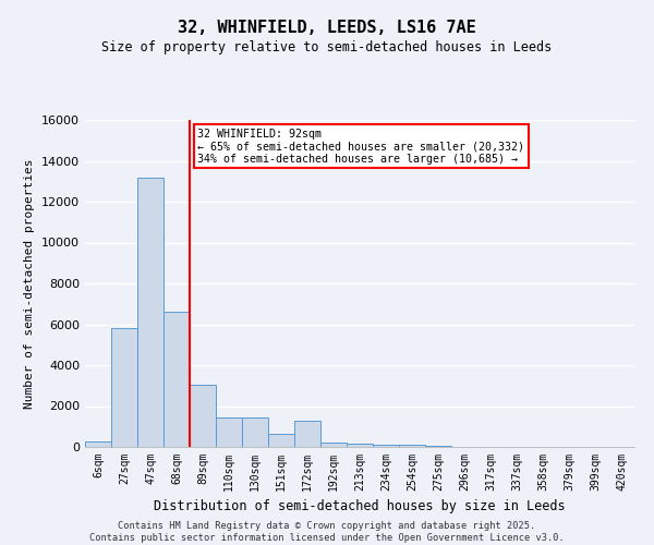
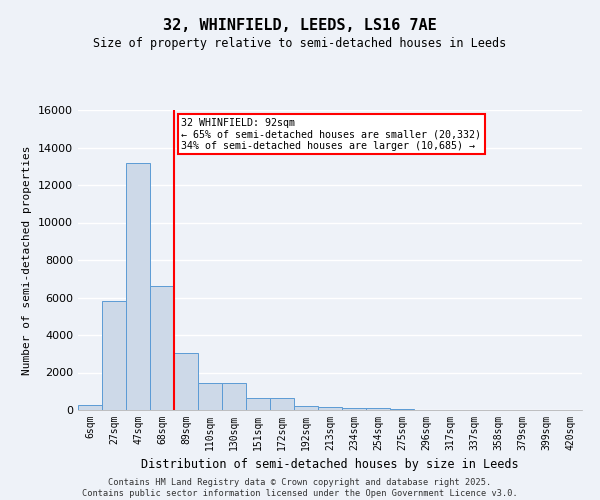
172sqm: 1300 -> 600
